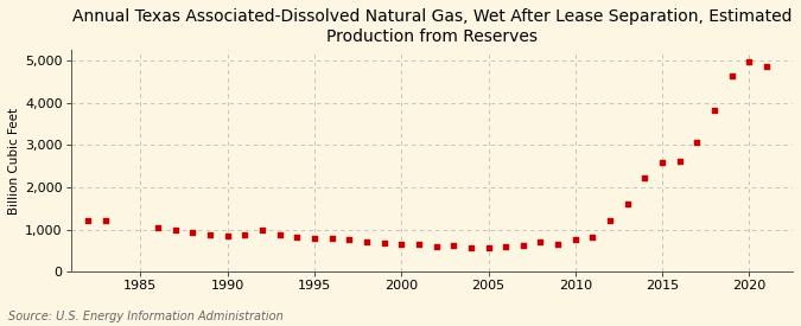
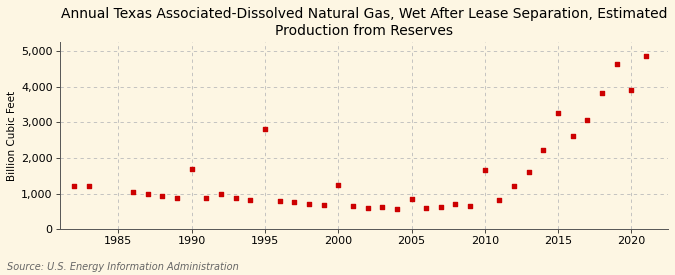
1990: 840 -> 1,700
1995: 790 -> 2,800
2000: 650 -> 1,250
2005: 570 -> 850
2010: 770 -> 1,650
2015: 2,580 -> 3,250
2020: 4,970 -> 3,900
